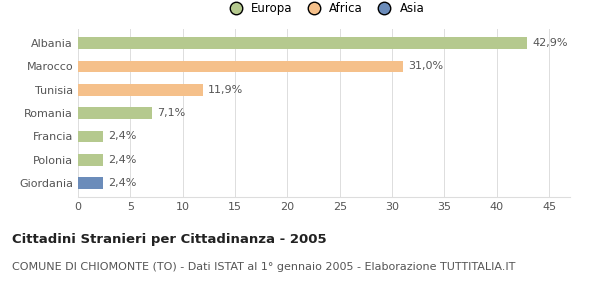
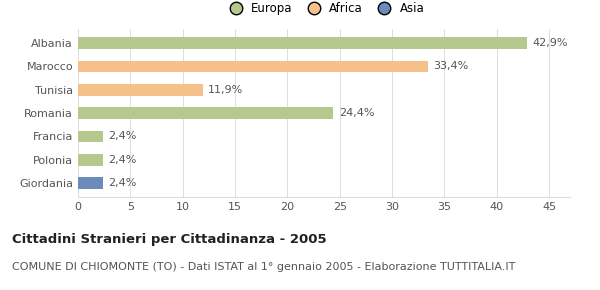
Marocco: 31,0% -> 33,4%
Romania: 7,1% -> 24,4%
